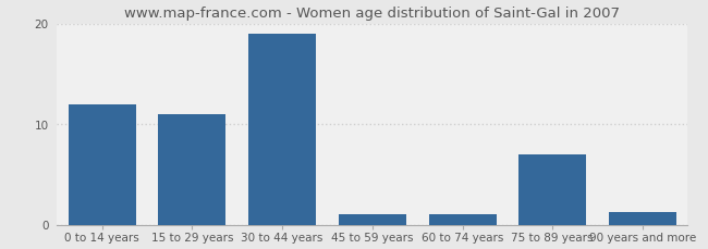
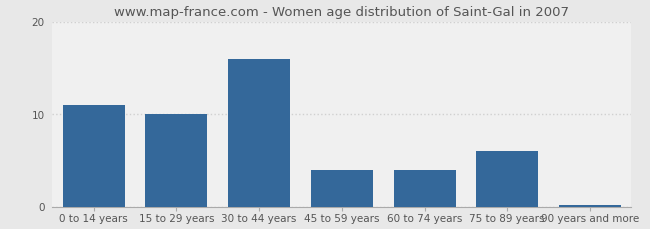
0 to 14 years: 12.0 -> 11.0
15 to 29 years: 11.0 -> 10.0
30 to 44 years: 19.0 -> 16.0
45 to 59 years: 1.0 -> 4.0
60 to 74 years: 1.0 -> 4.0
75 to 89 years: 7.0 -> 6.0
90 years and more: 1.2 -> 0.2
